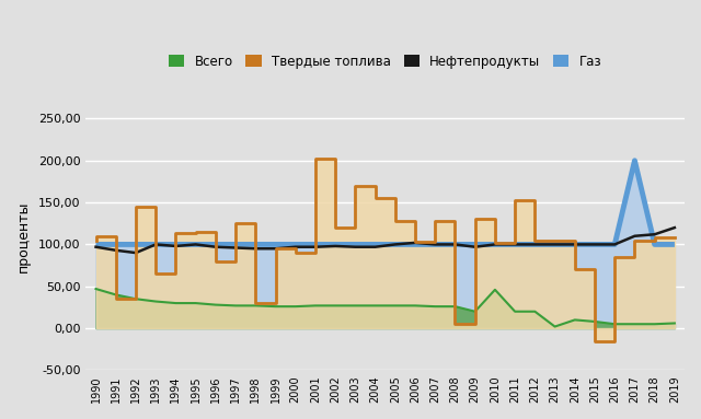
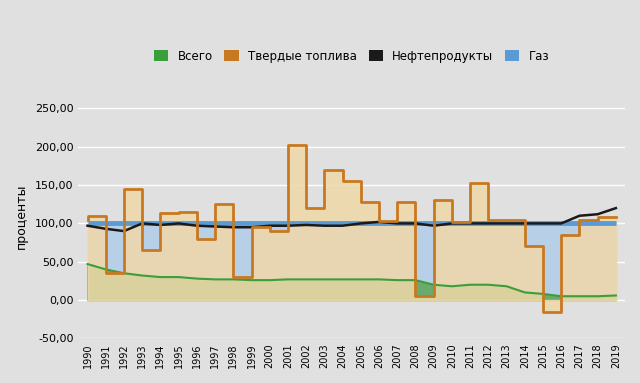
Всего/2010: 46 -> 18
Всего/2013: 2 -> 18
Газ/2017: 200 -> 100
